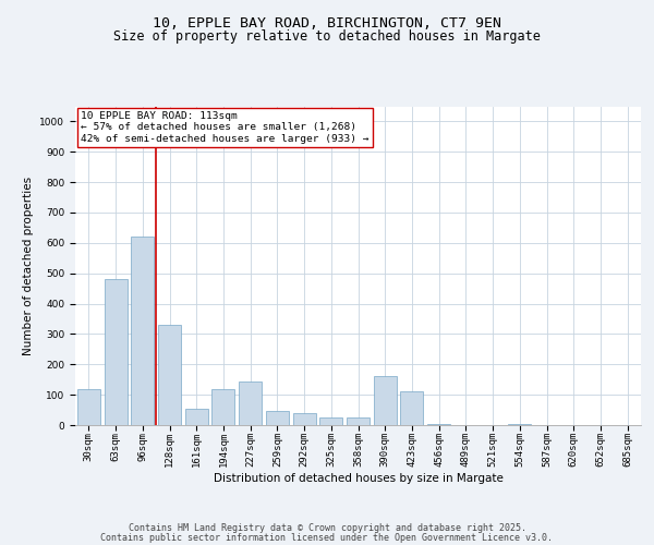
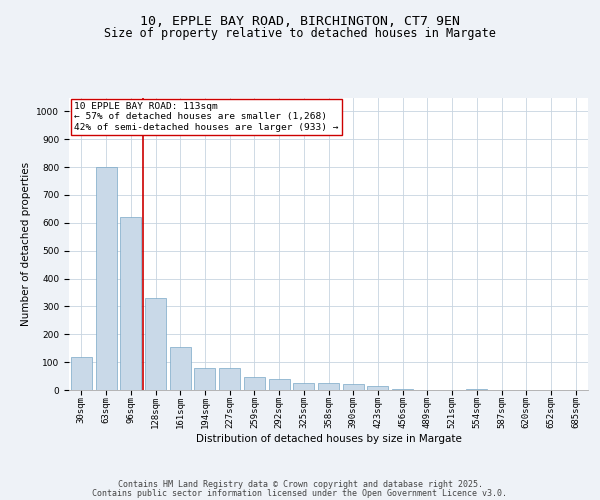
63sqm: 480 -> 800
161sqm: 55 -> 155
194sqm: 120 -> 80
227sqm: 145 -> 80
390sqm: 160 -> 20
423sqm: 110 -> 15
